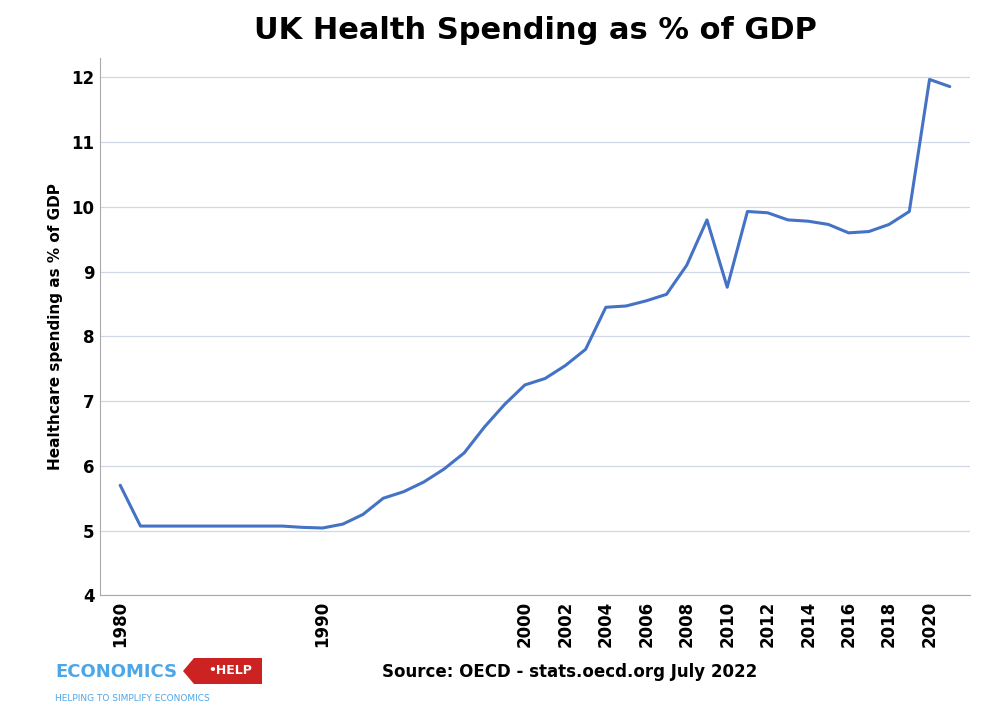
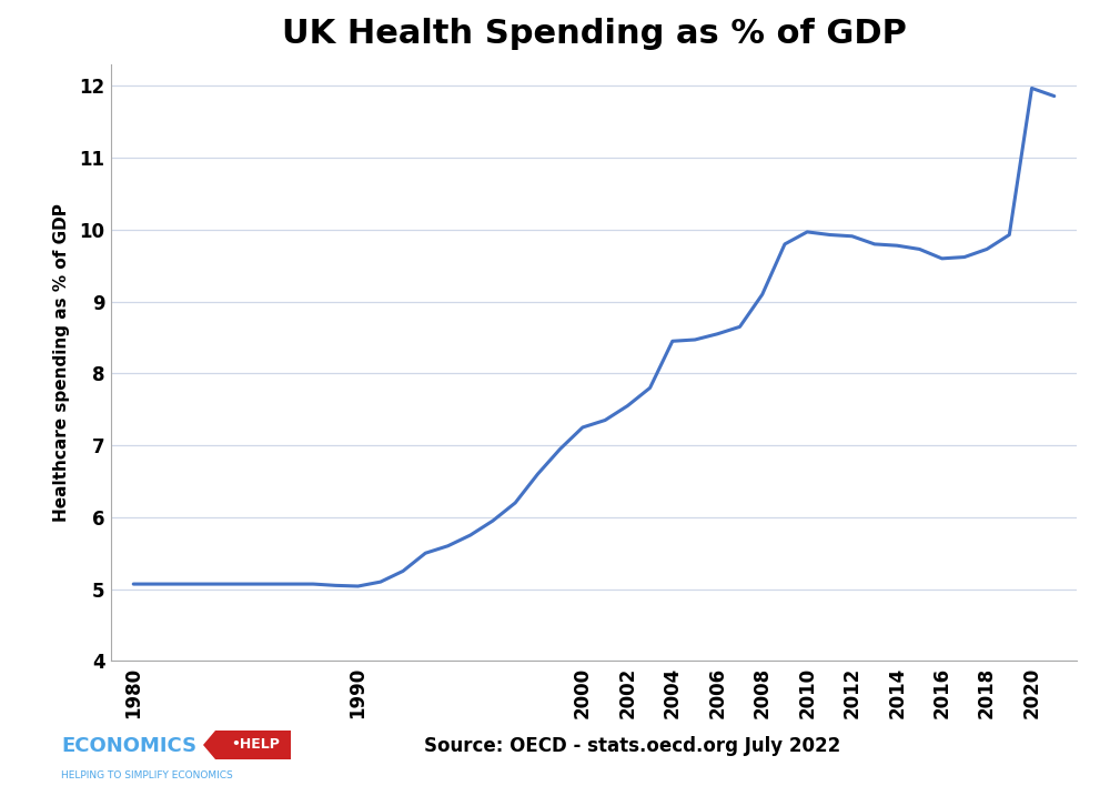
1980: 5.70 -> 5.07
2010: 8.76 -> 9.97
